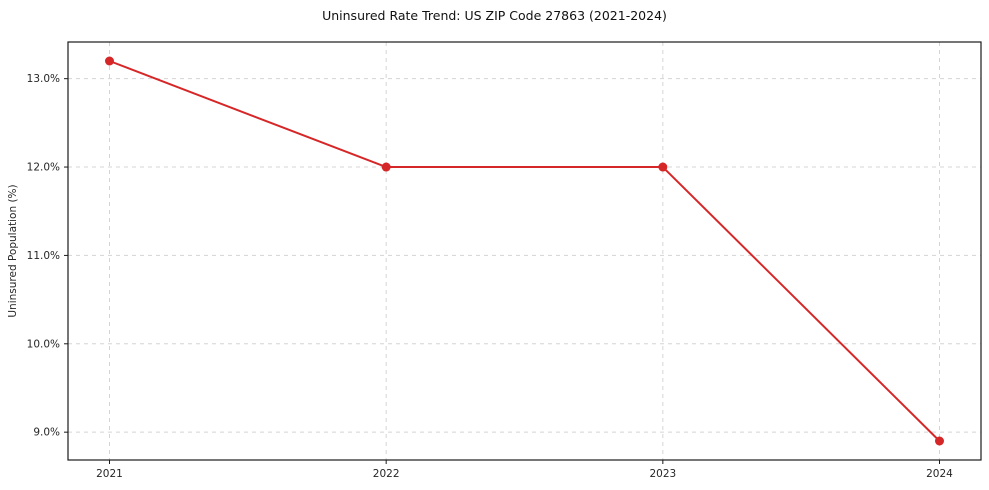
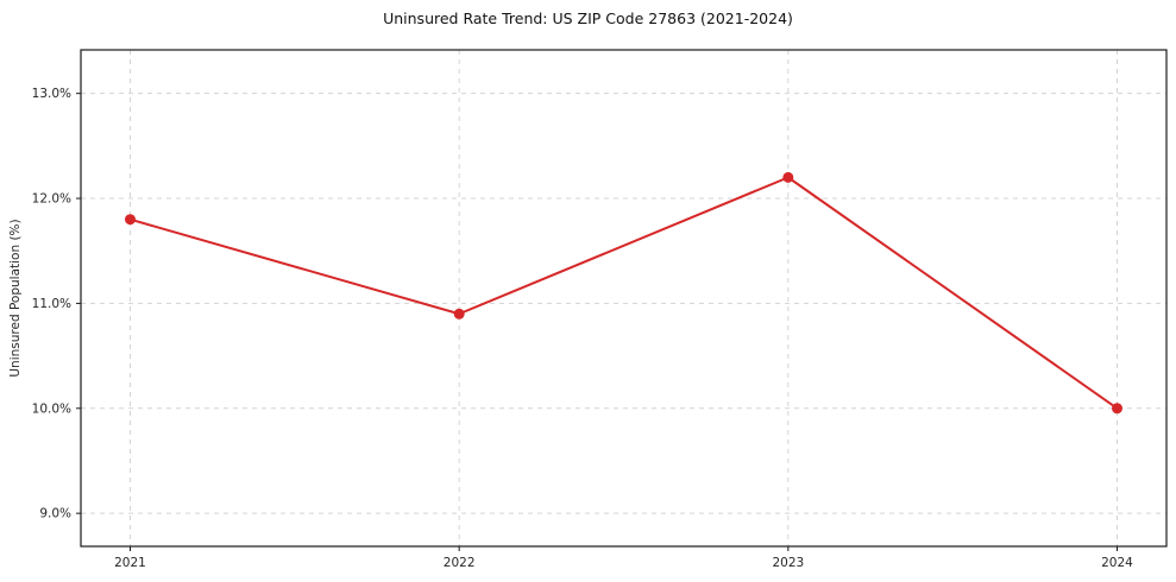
2021: 13.2% -> 11.8%
2022: 12.0% -> 10.9%
2023: 12.0% -> 12.2%
2024: 8.9% -> 10.0%
